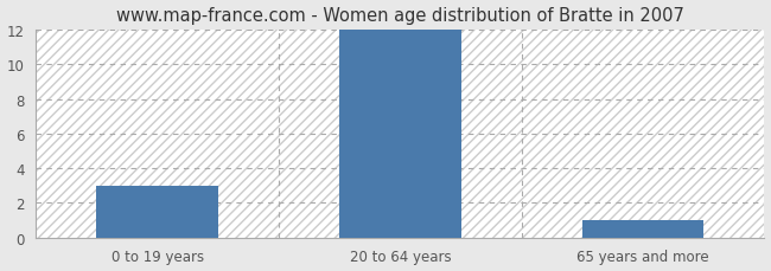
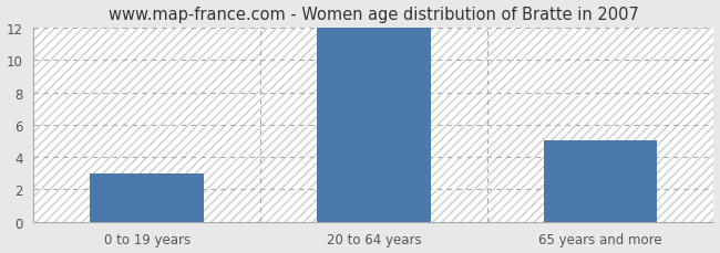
65 years and more: 1 -> 5
